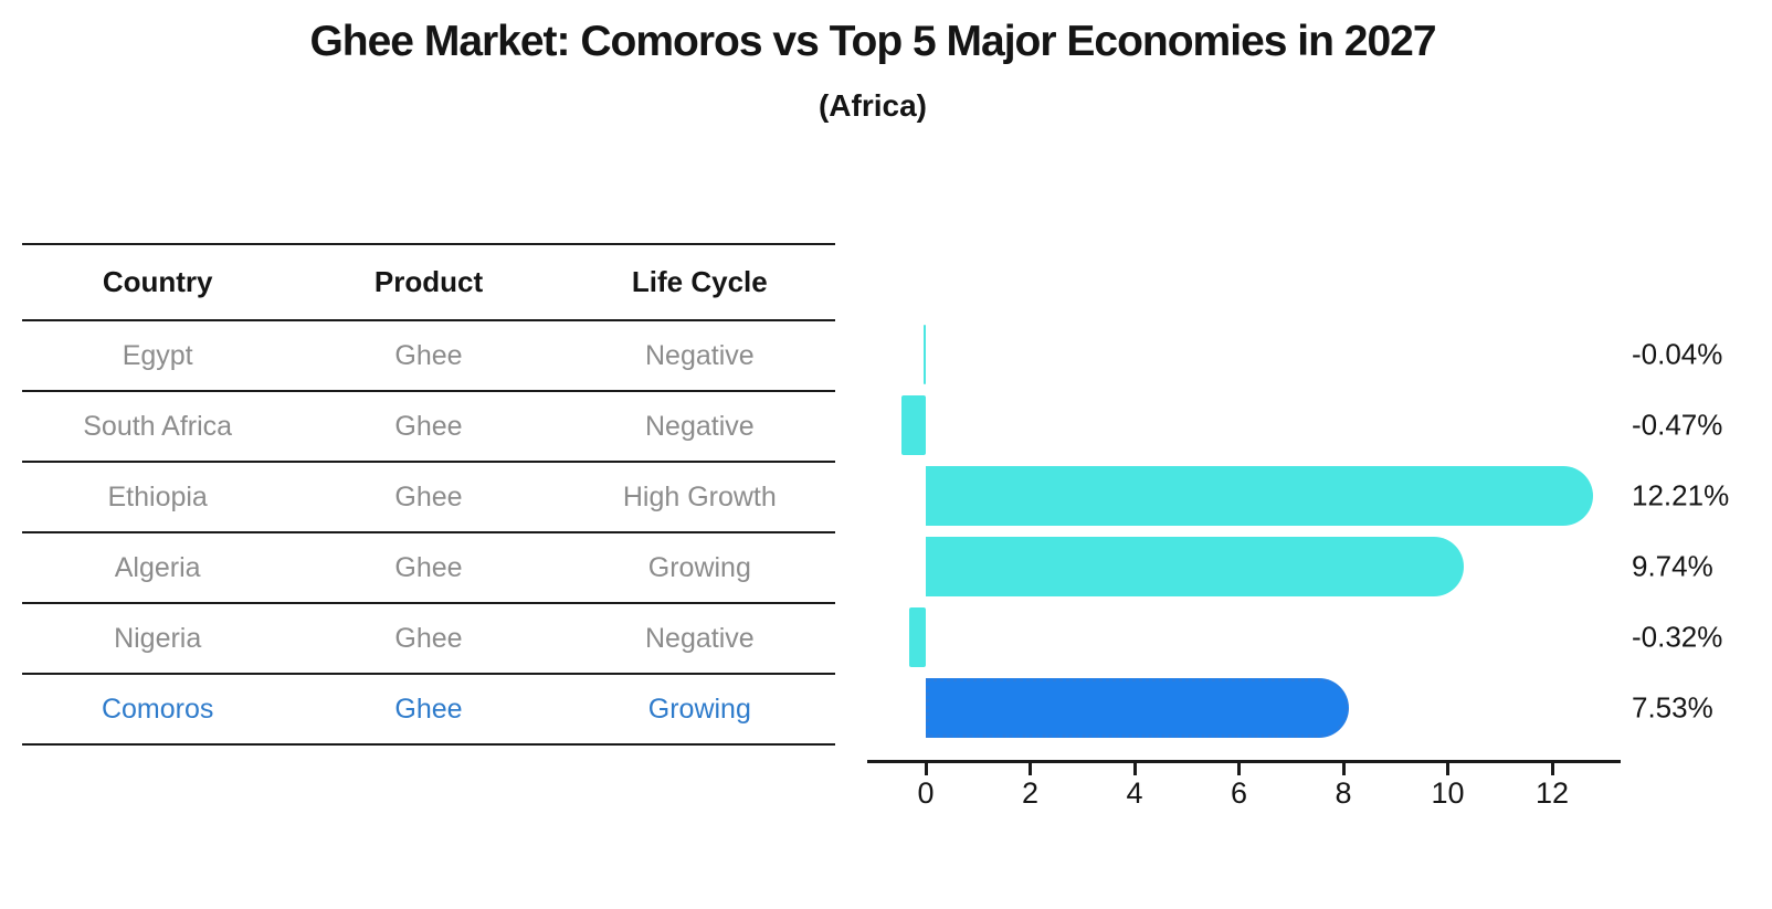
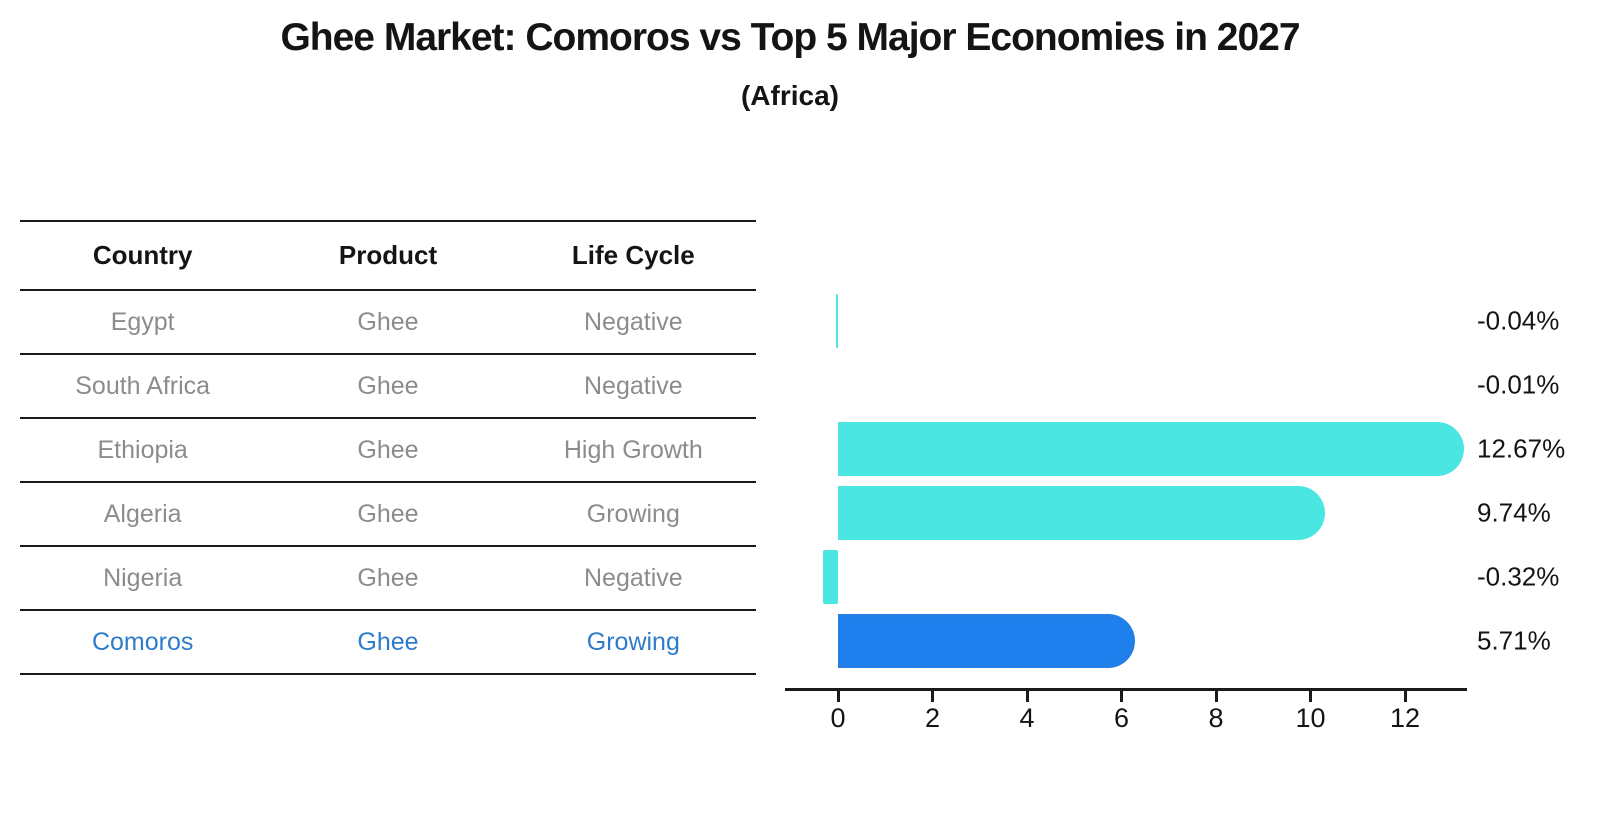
South Africa: -0.47% -> -0.01%
Ethiopia: 12.21% -> 12.67%
Comoros: 7.53% -> 5.71%
